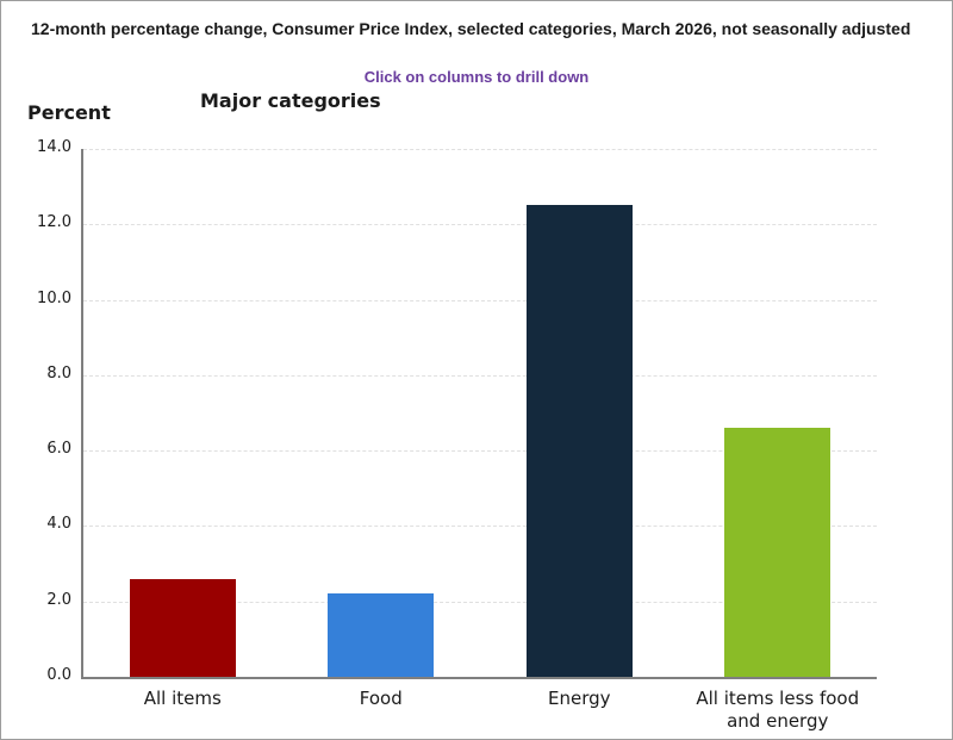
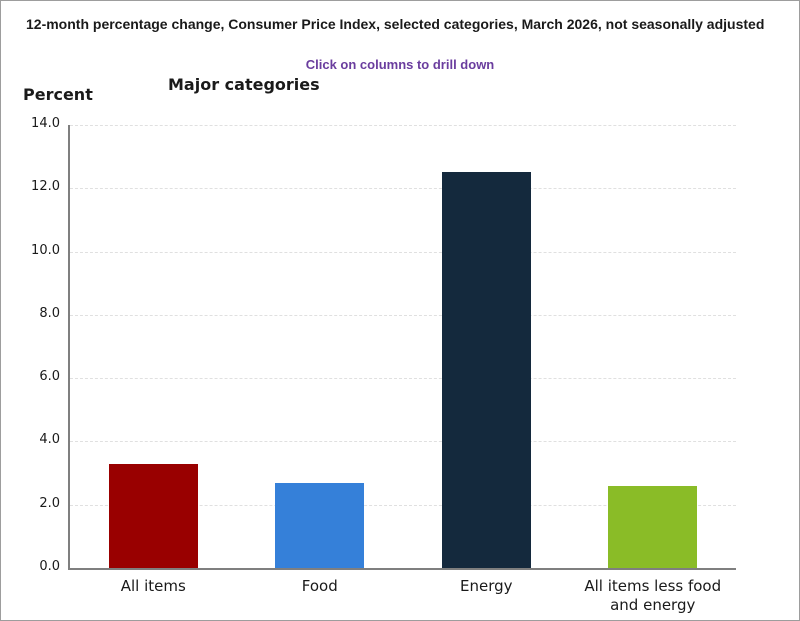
All items: 2.6 -> 3.3
Food: 2.2 -> 2.7
All items less food and energy: 6.6 -> 2.6
